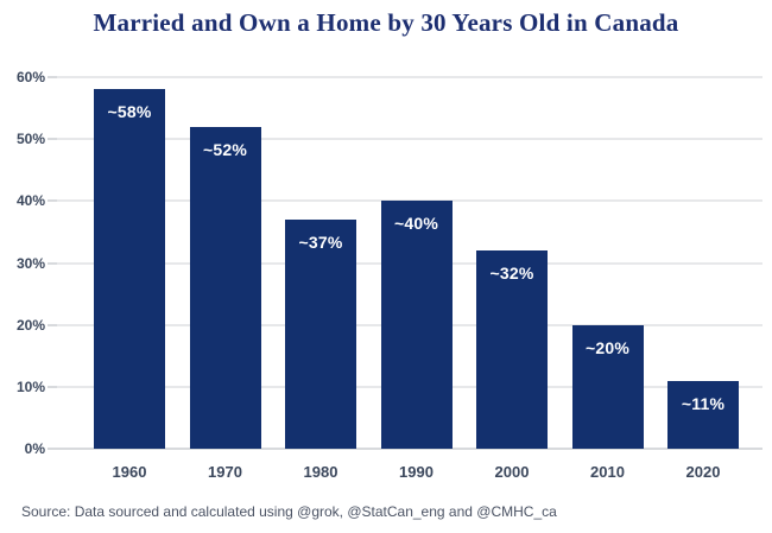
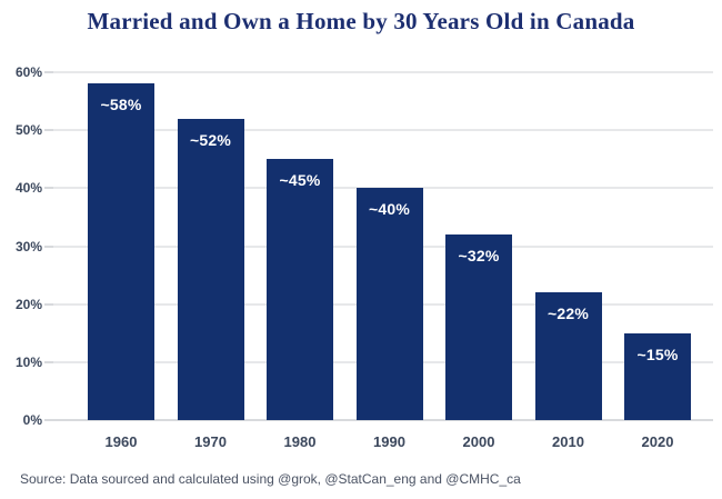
1980: 37 -> 45
2010: 20 -> 22
2020: 11 -> 15
